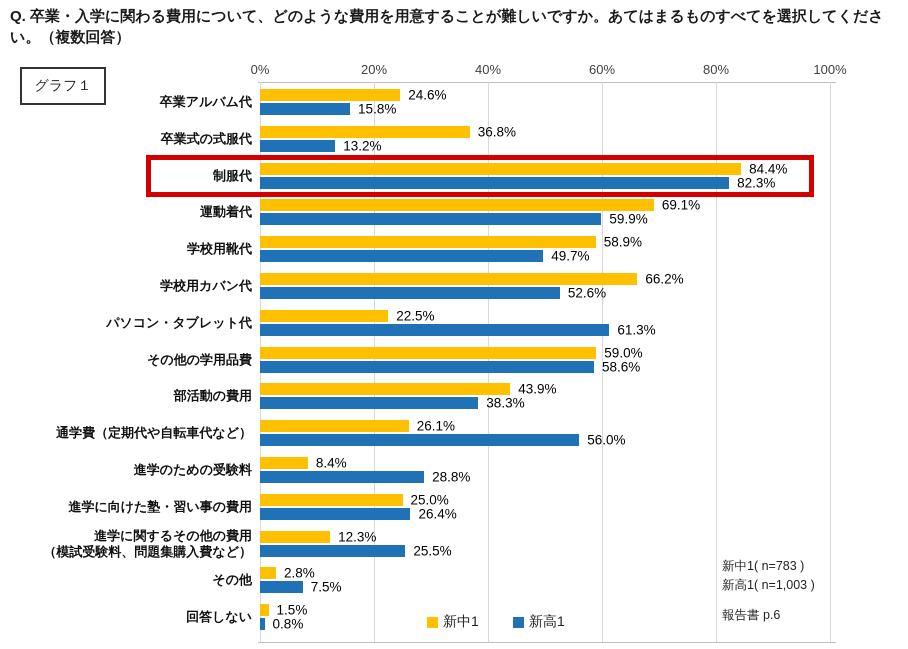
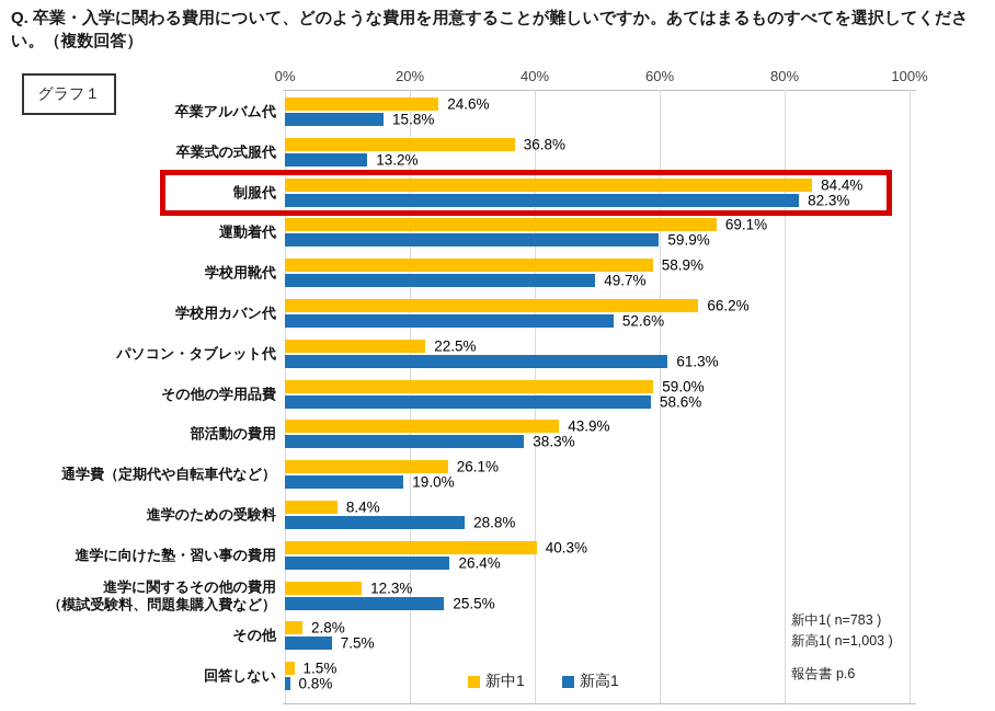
新高1/通学費（定期代や自転車代など）: 56.0% -> 19.0%
新中1/進学に向けた塾・習い事の費用: 25.0% -> 40.3%
